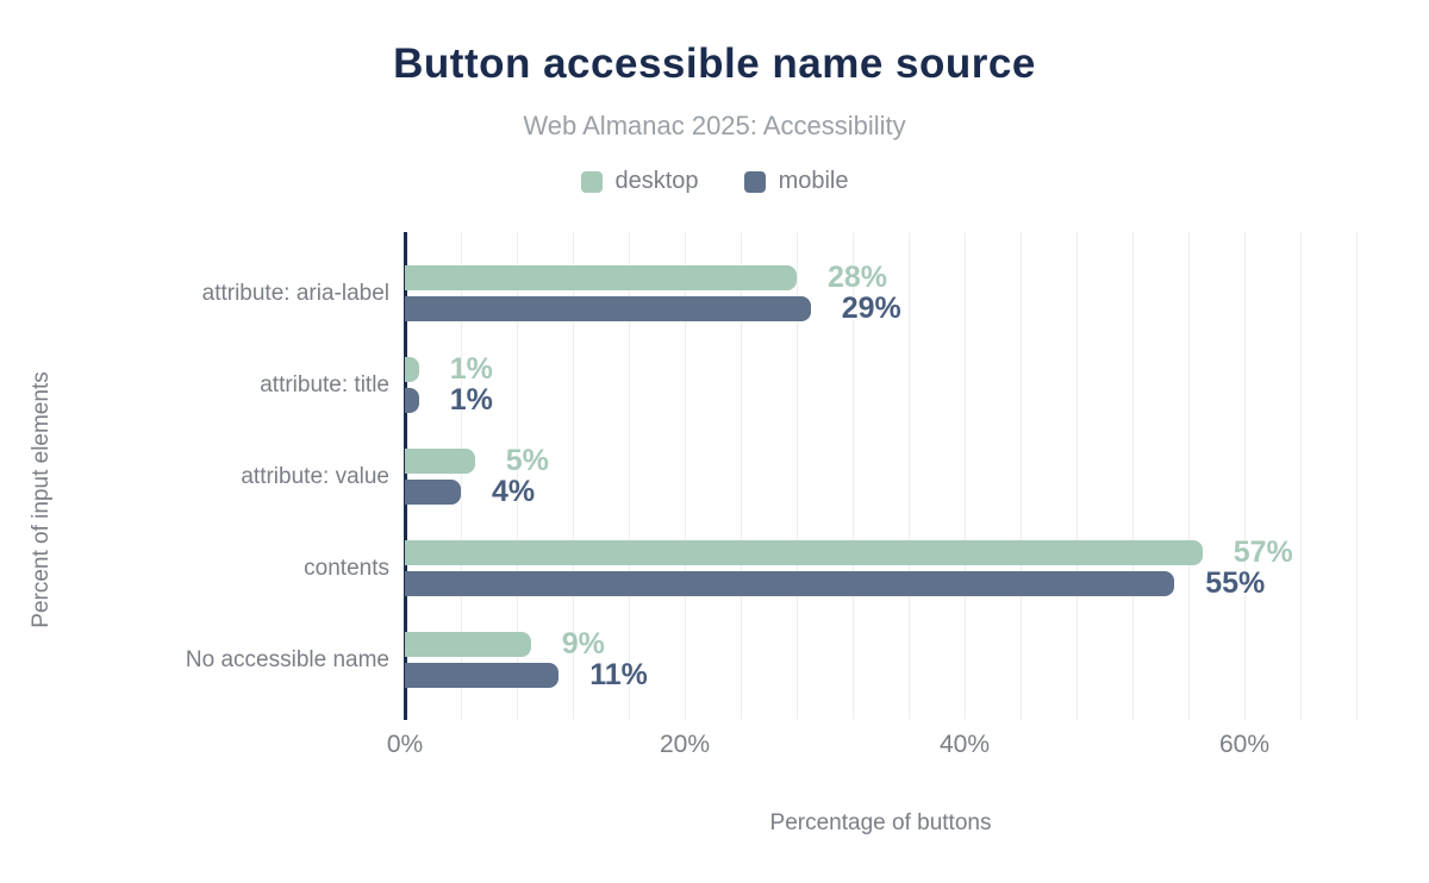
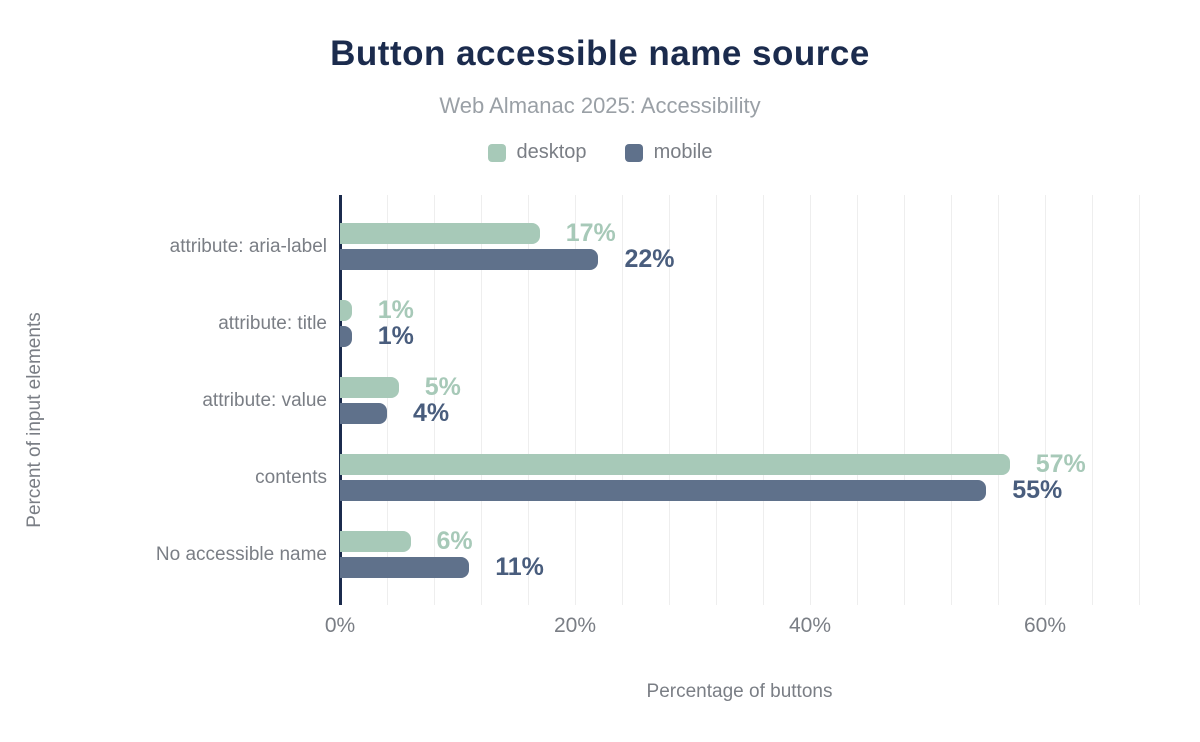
desktop/attribute: aria-label: 28% -> 17%
mobile/attribute: aria-label: 29% -> 22%
desktop/No accessible name: 9% -> 6%
